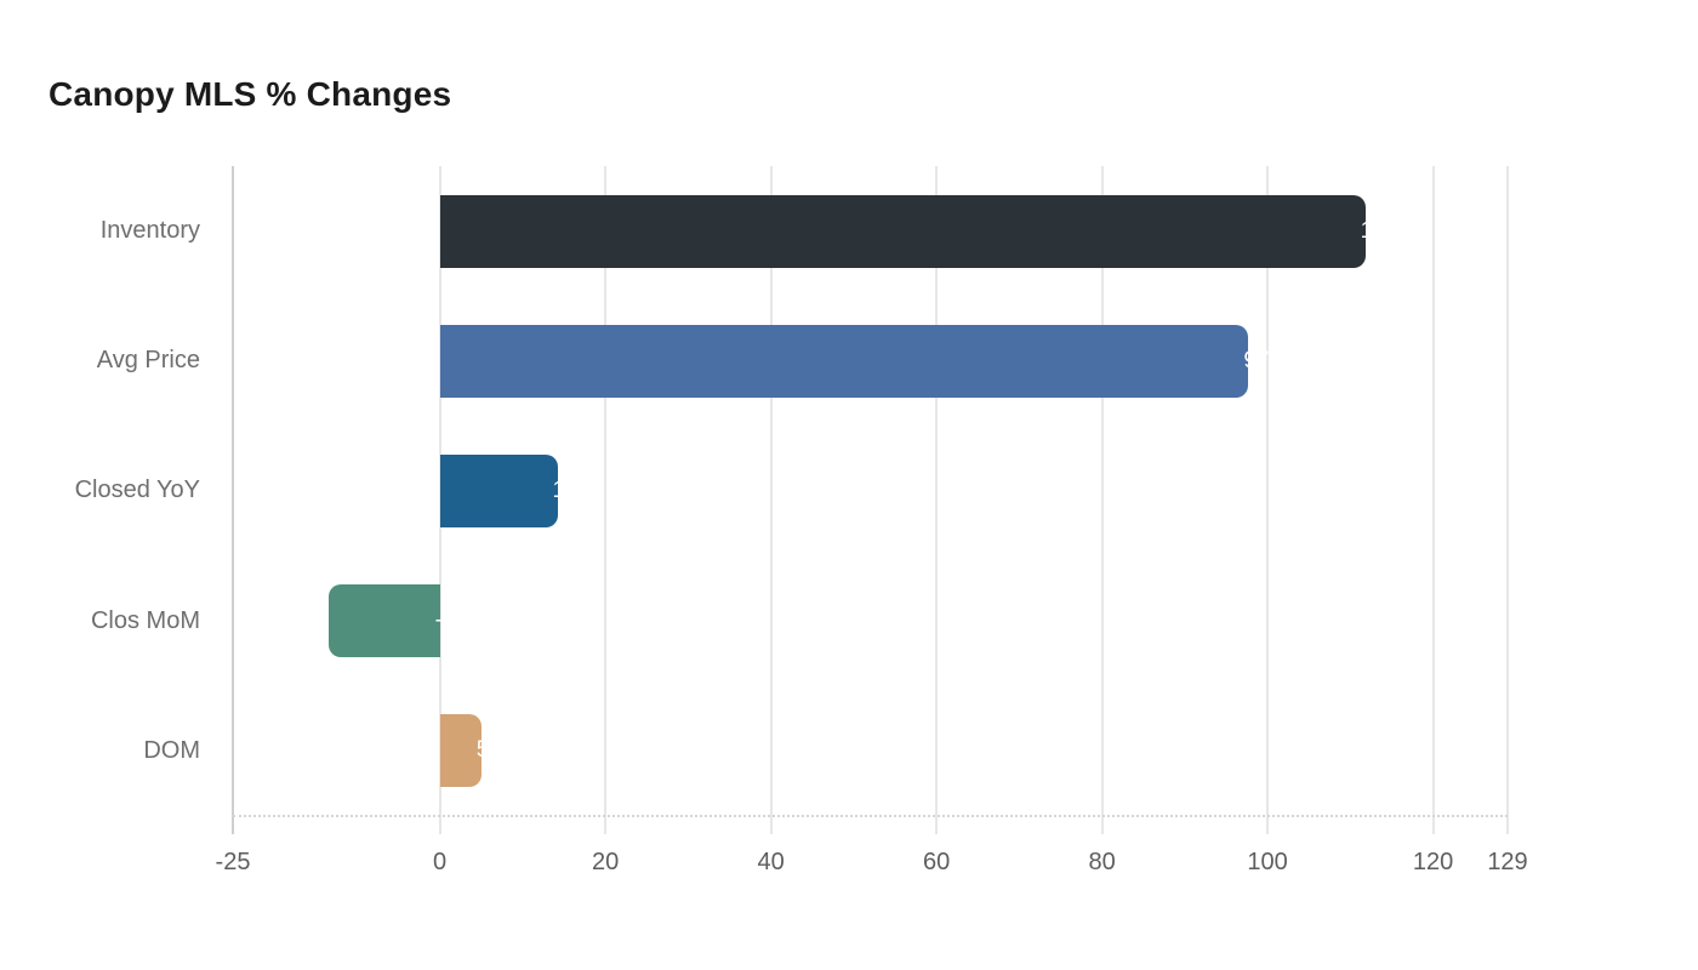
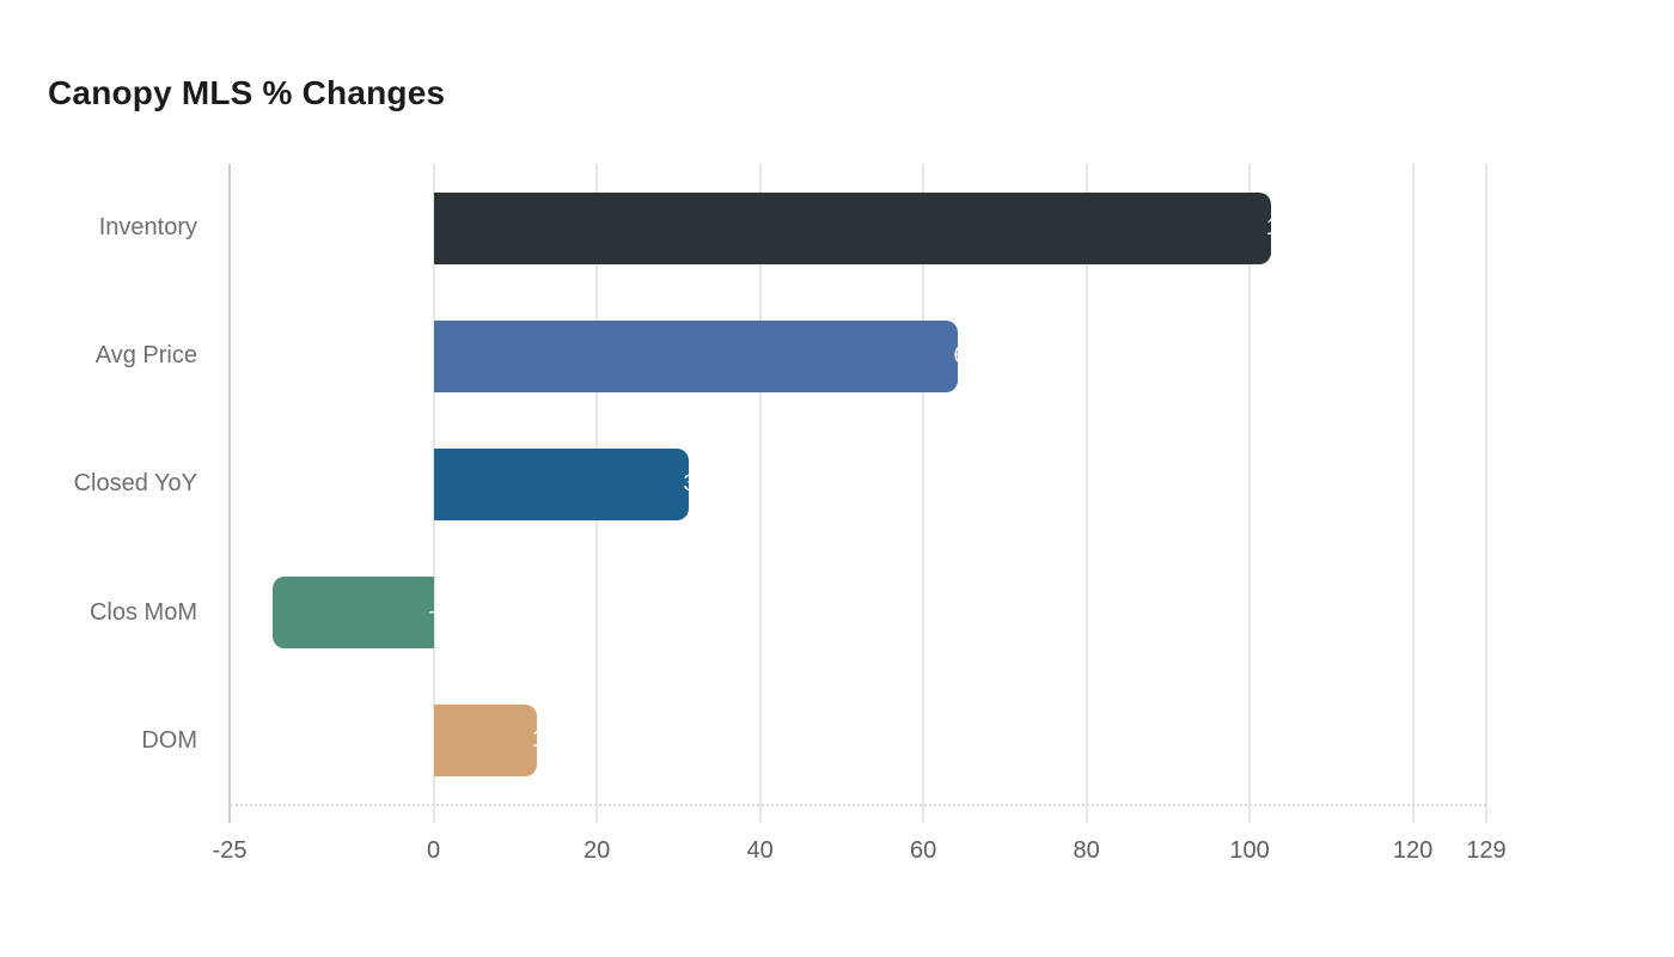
Inventory: 111.8 -> 102.6
Avg Price: 97.7 -> 64.3
Closed YoY: 14.2 -> 31.2
Clos MoM: -13.4 -> -19.7
DOM: 5 -> 12.6
